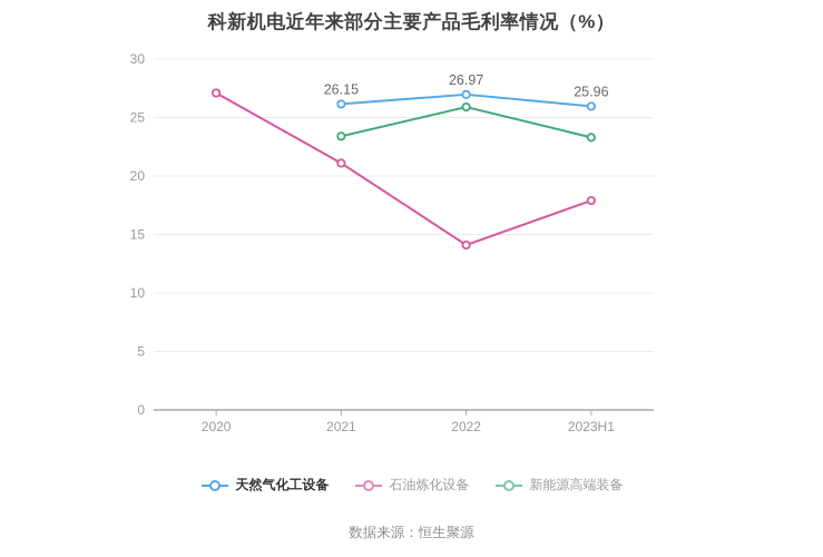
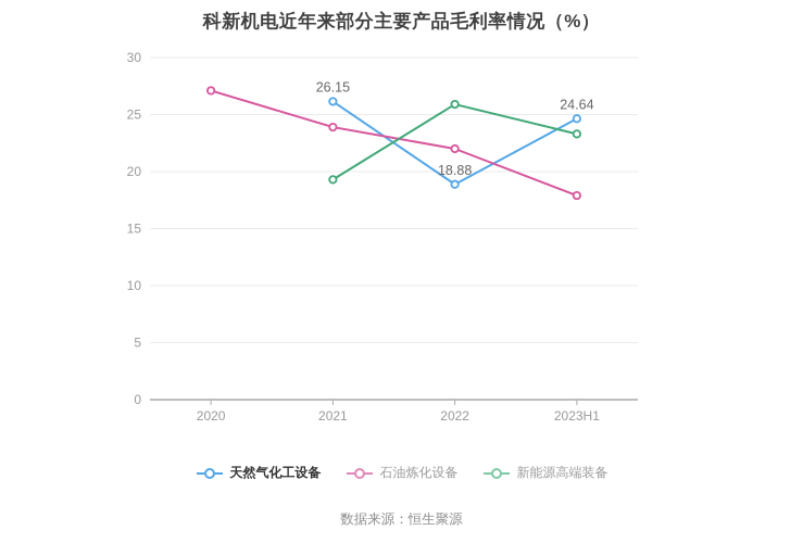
石油炼化设备/2021: 21.1 -> 23.9
新能源高端装备/2021: 23.4 -> 19.3
天然气化工设备/2022: 26.97 -> 18.88
石油炼化设备/2022: 14.1 -> 22.0
天然气化工设备/2023H1: 25.96 -> 24.64
